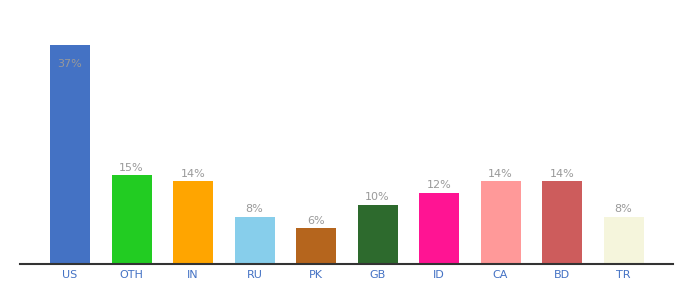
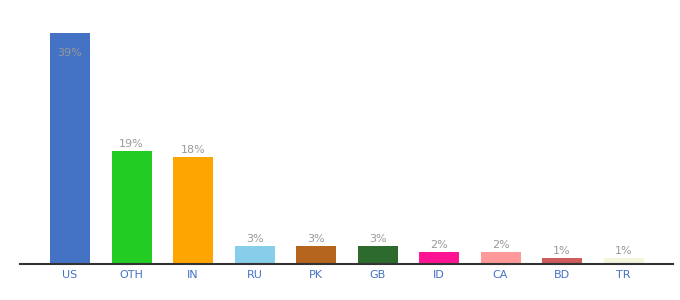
US: 37% -> 39%
OTH: 15% -> 19%
IN: 14% -> 18%
RU: 8% -> 3%
PK: 6% -> 3%
GB: 10% -> 3%
ID: 12% -> 2%
CA: 14% -> 2%
BD: 14% -> 1%
TR: 8% -> 1%
